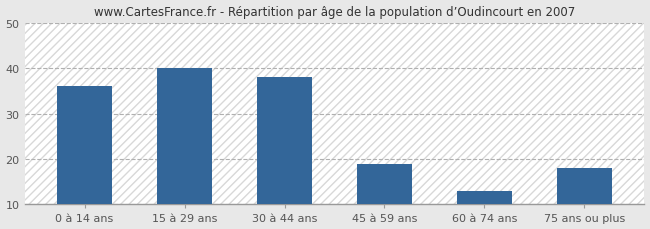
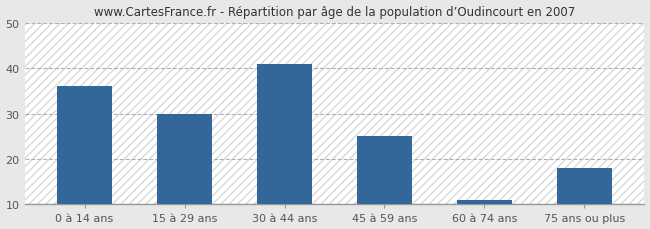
15 à 29 ans: 40 -> 30
30 à 44 ans: 38 -> 41
45 à 59 ans: 19 -> 25
60 à 74 ans: 13 -> 11
